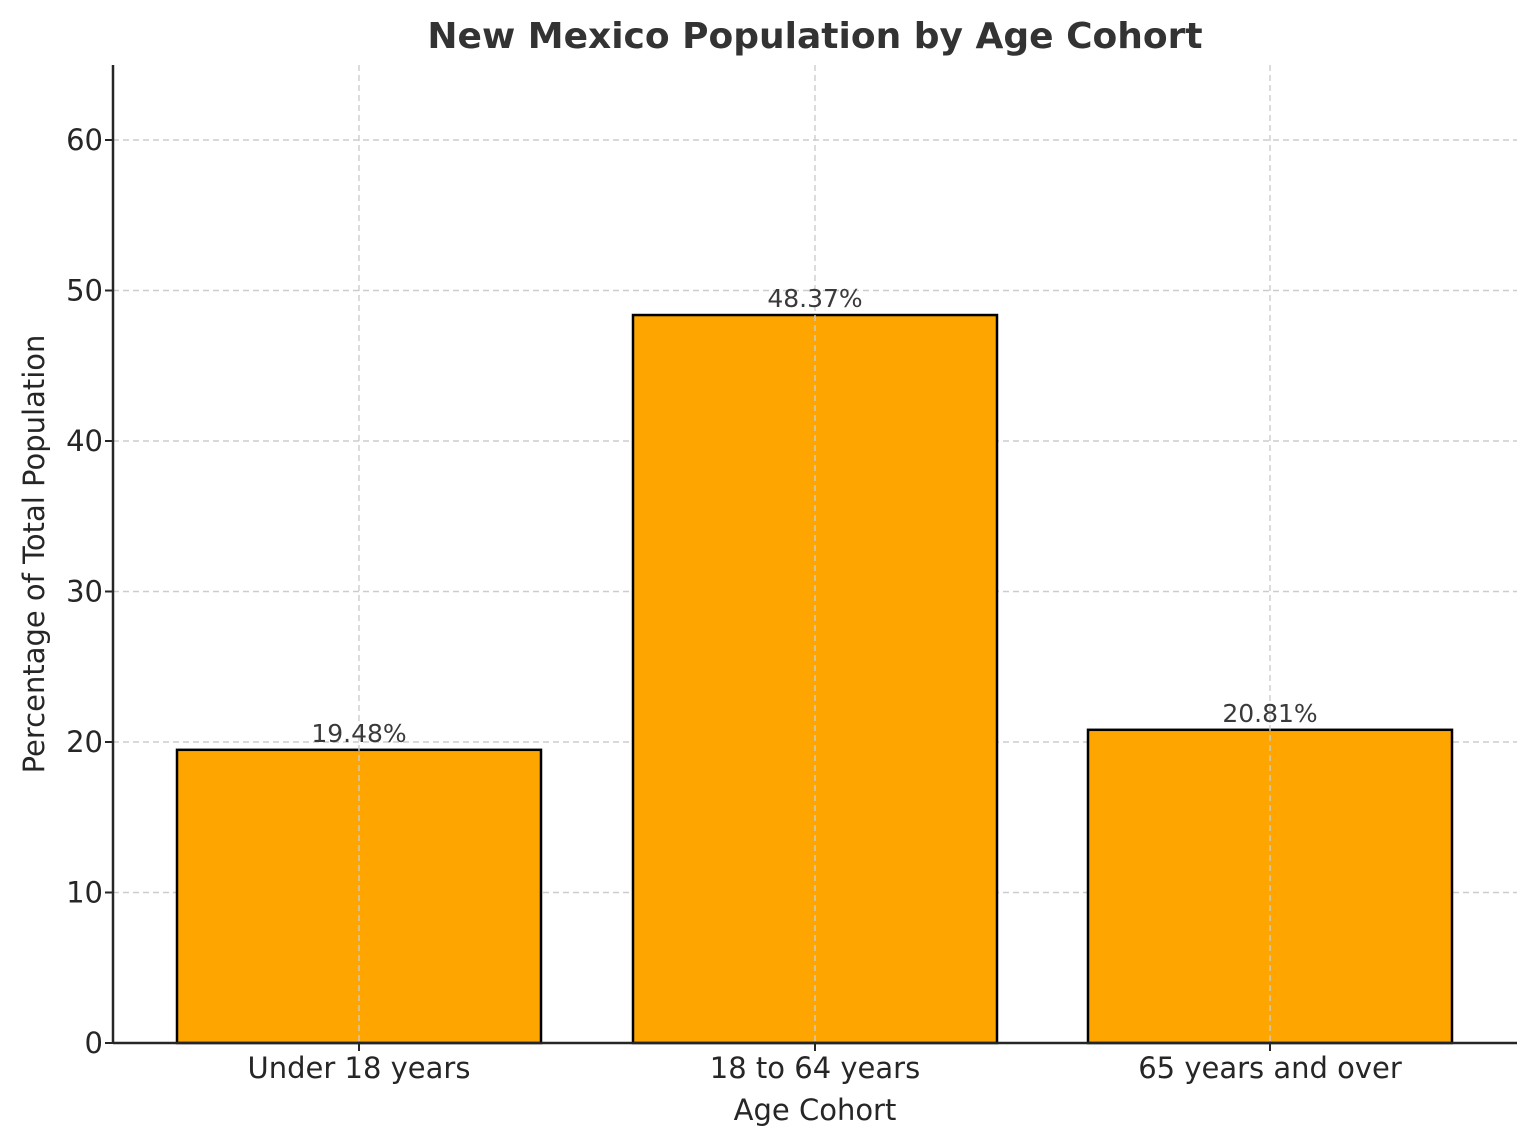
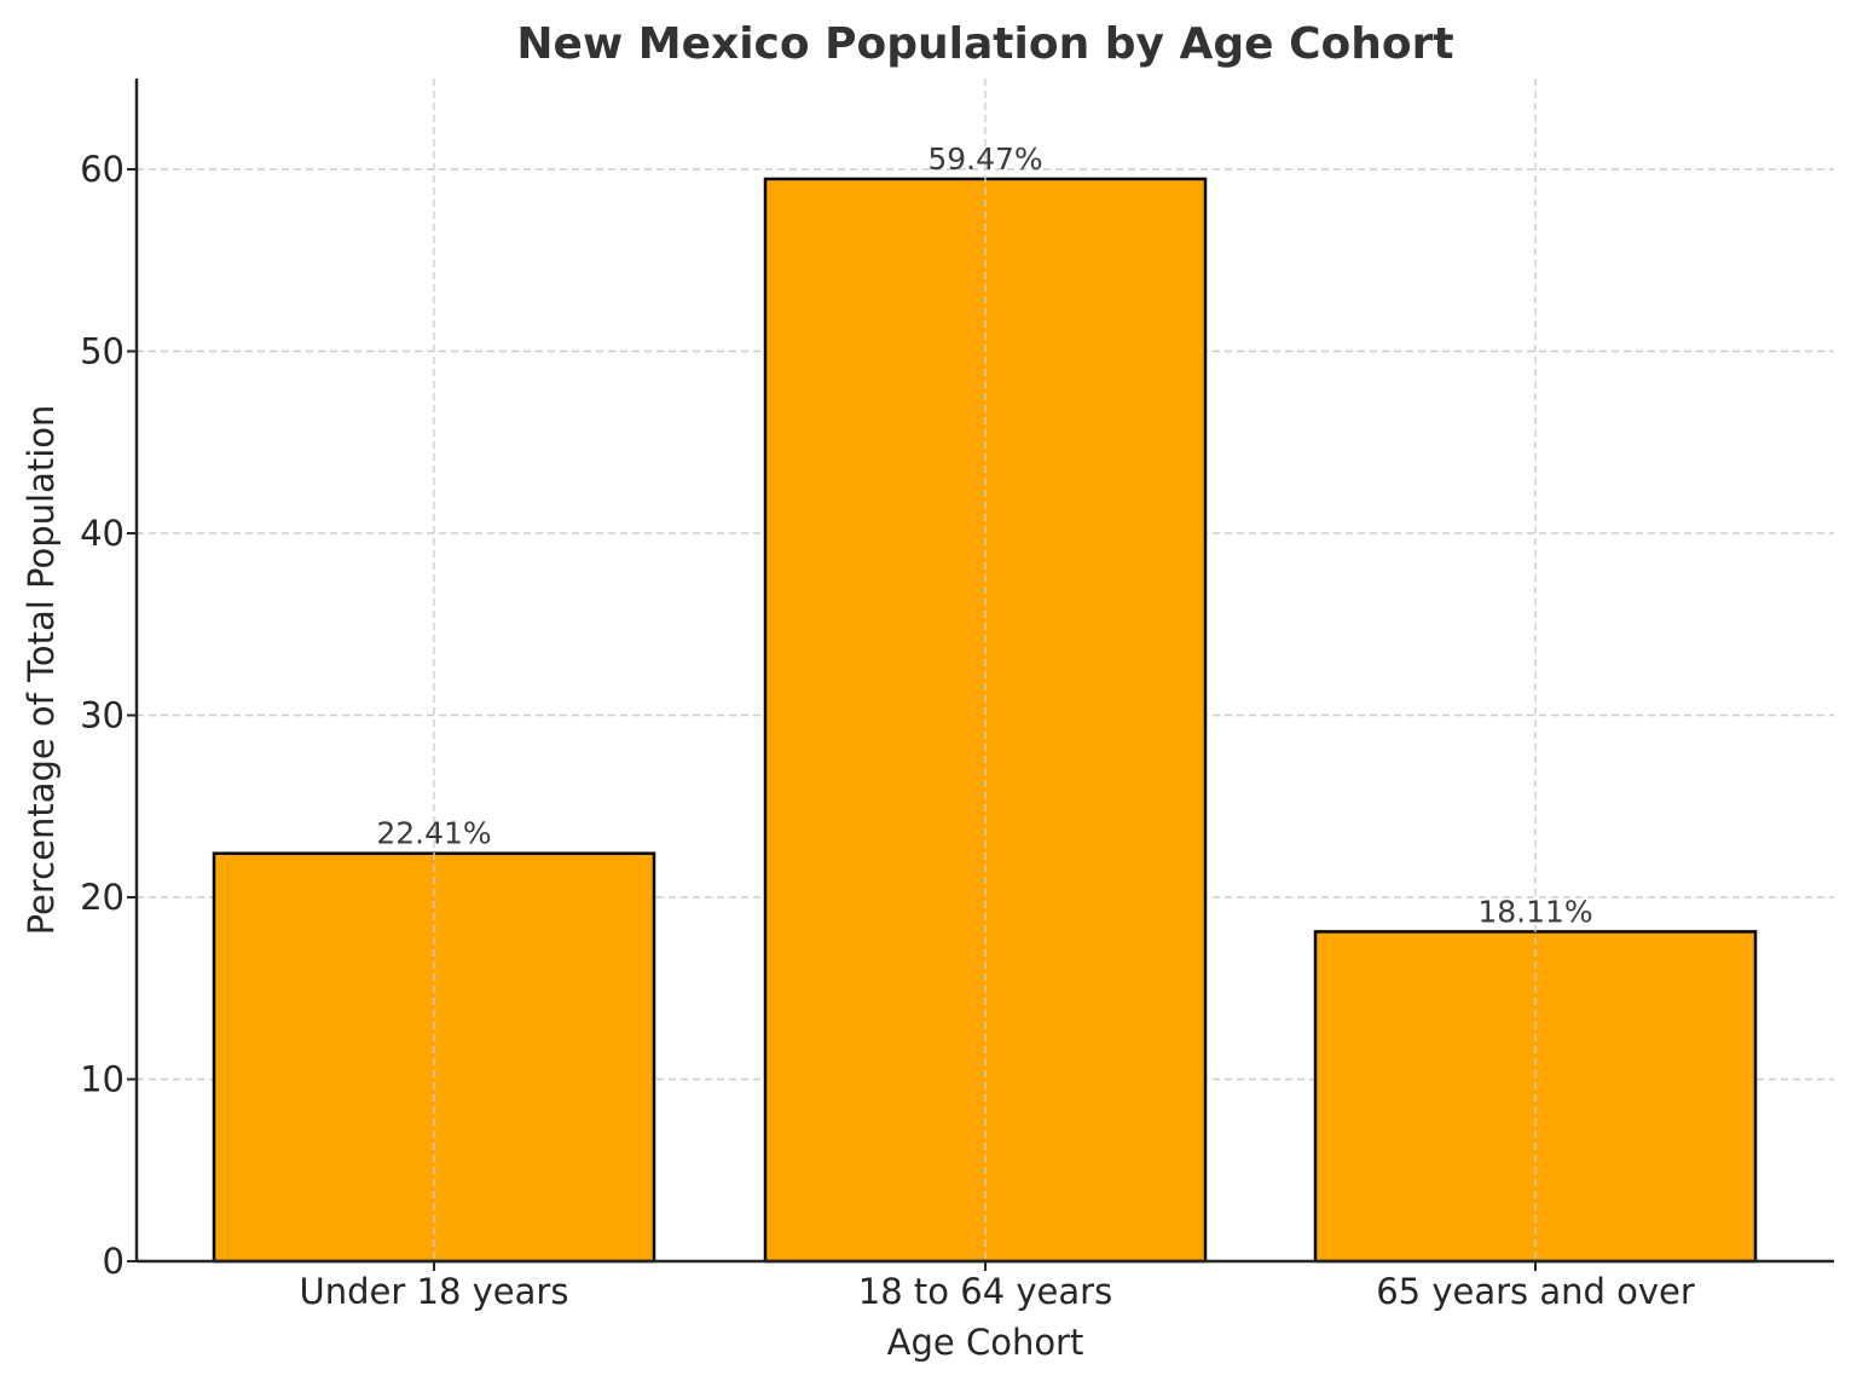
Under 18 years: 19.48% -> 22.41%
18 to 64 years: 48.37% -> 59.47%
65 years and over: 20.81% -> 18.11%
